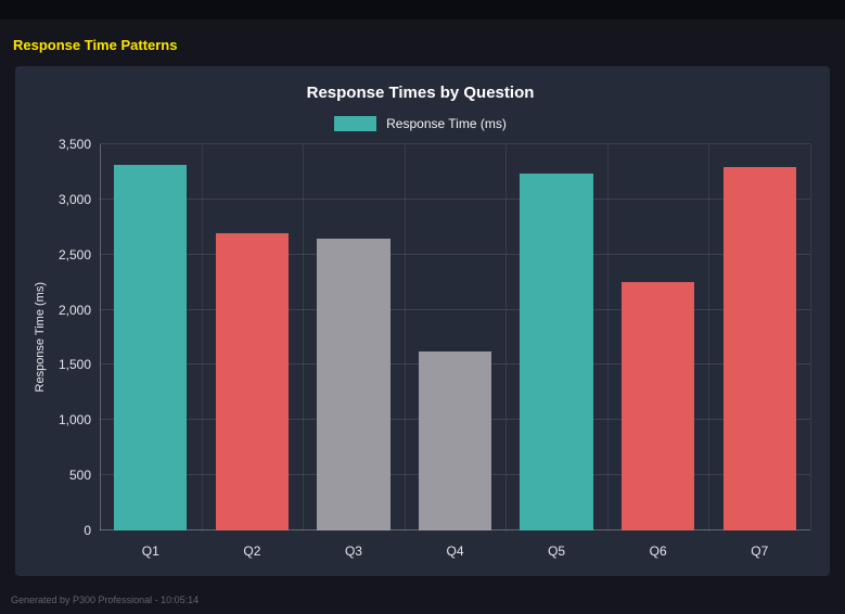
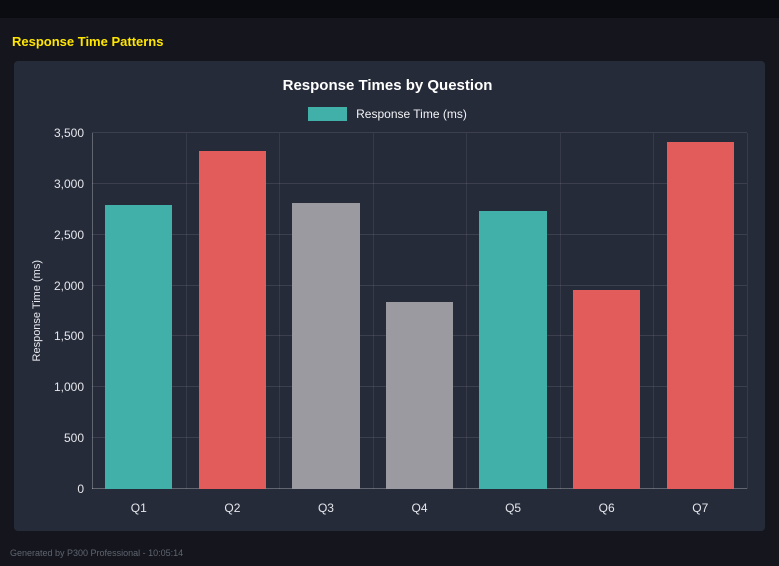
Q1: 3310 -> 2790
Q2: 2690 -> 3320
Q3: 2640 -> 2810
Q4: 1620 -> 1840
Q5: 3230 -> 2730
Q6: 2250 -> 1960
Q7: 3290 -> 3410
